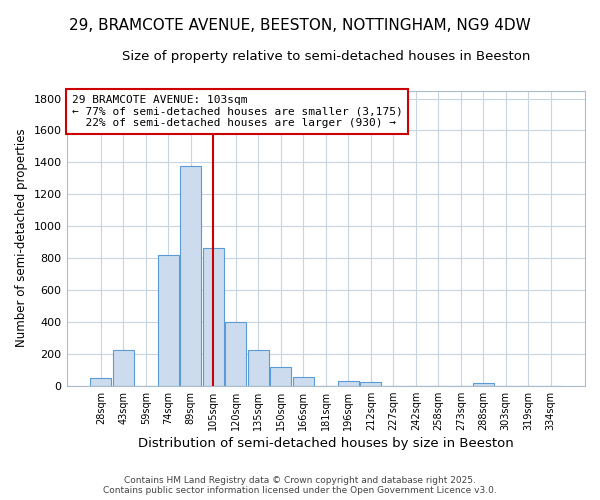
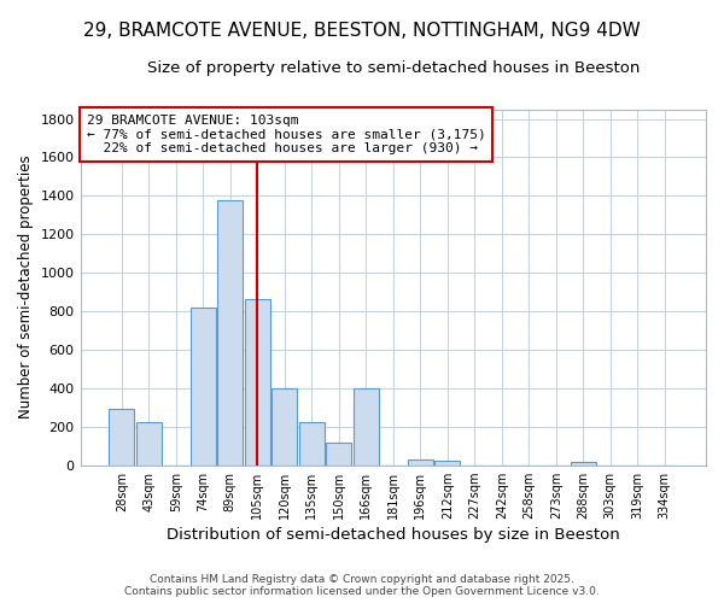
28sqm: 50 -> 290
166sqm: 60 -> 400
